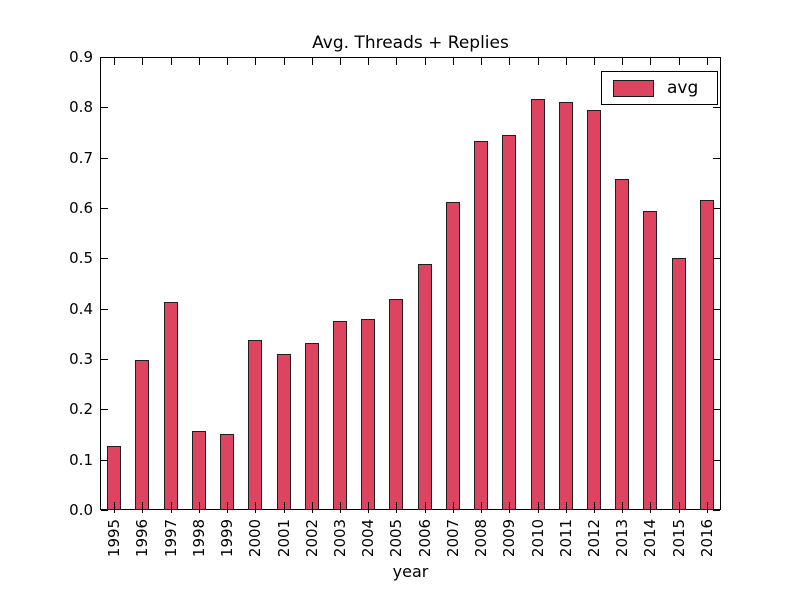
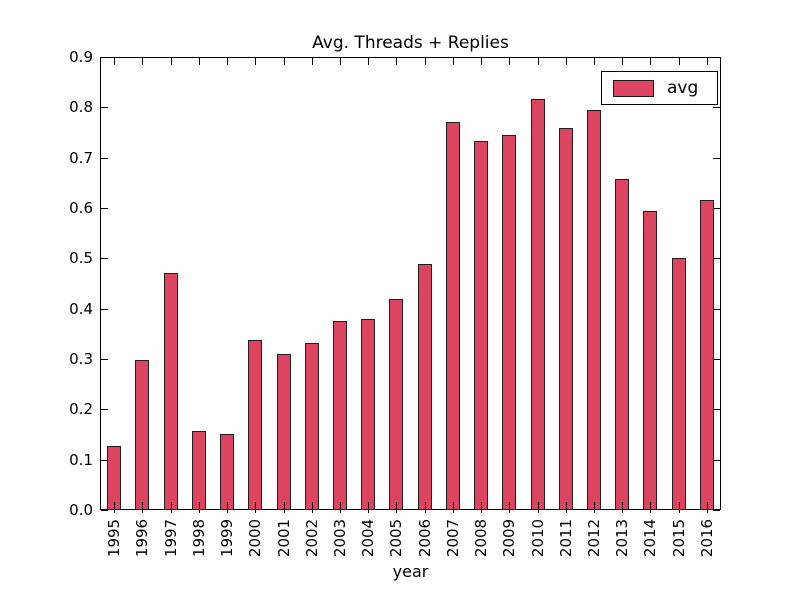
1997: 0.41 -> 0.47
2007: 0.61 -> 0.77
2011: 0.81 -> 0.76
